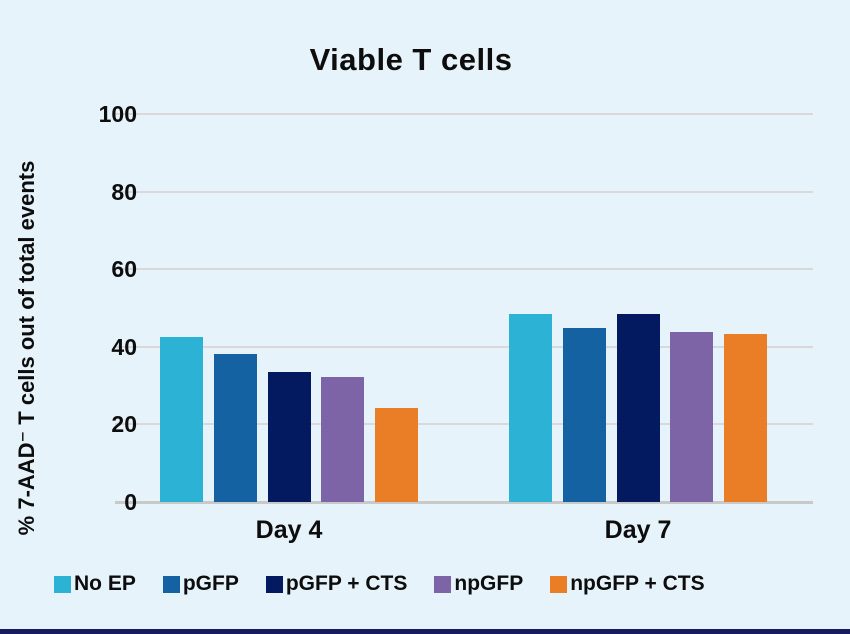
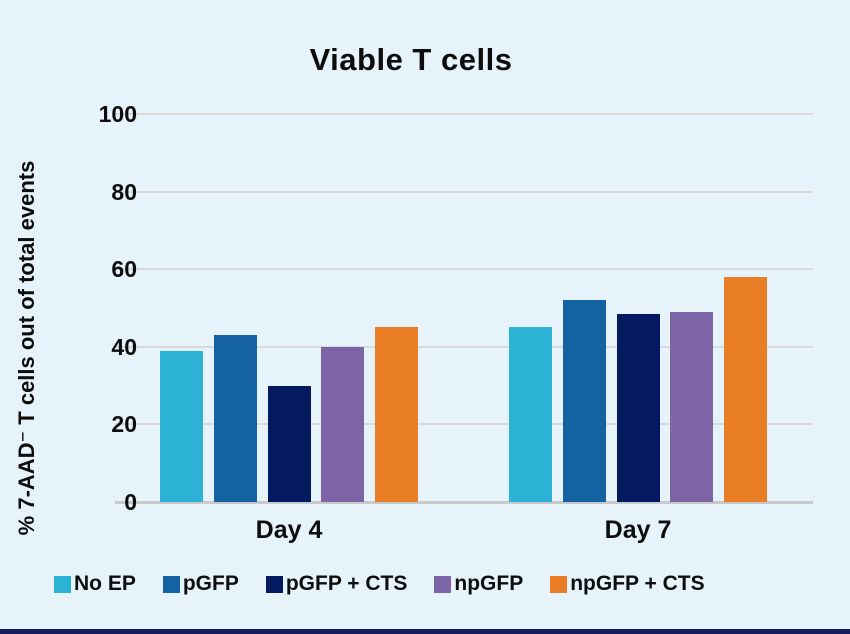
No EP/Day 4: 42 -> 39
pGFP/Day 4: 38 -> 43
pGFP + CTS/Day 4: 34 -> 30
npGFP/Day 4: 32 -> 40
npGFP + CTS/Day 4: 24 -> 45
No EP/Day 7: 48 -> 45
pGFP/Day 7: 45 -> 52
npGFP/Day 7: 44 -> 49
npGFP + CTS/Day 7: 43 -> 58
